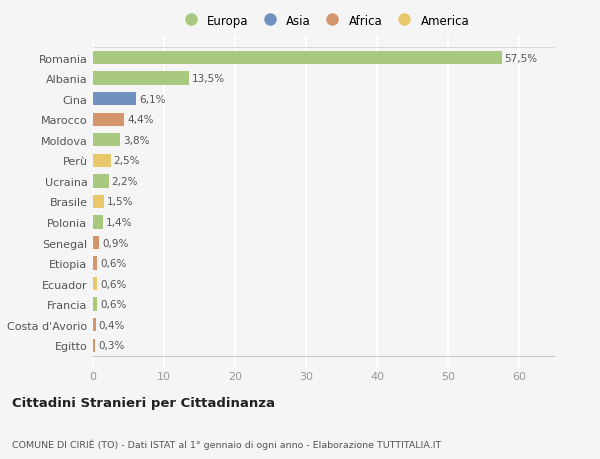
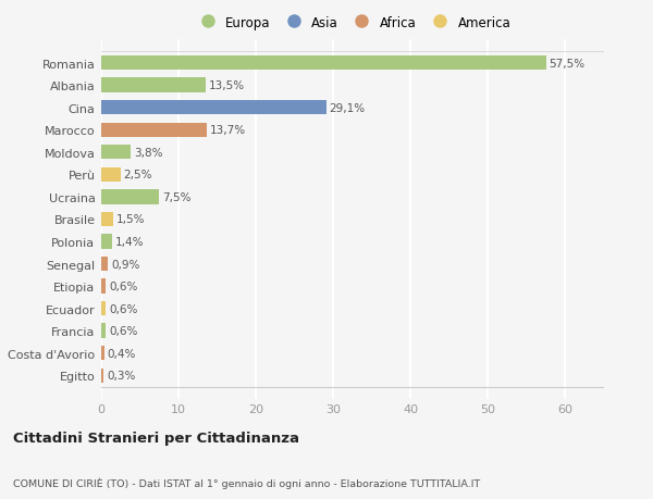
Cina: 6,1% -> 29,1%
Marocco: 4,4% -> 13,7%
Ucraina: 2,2% -> 7,5%
